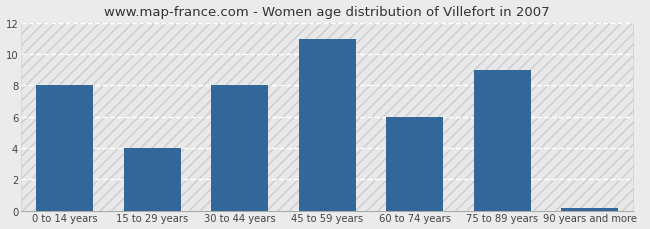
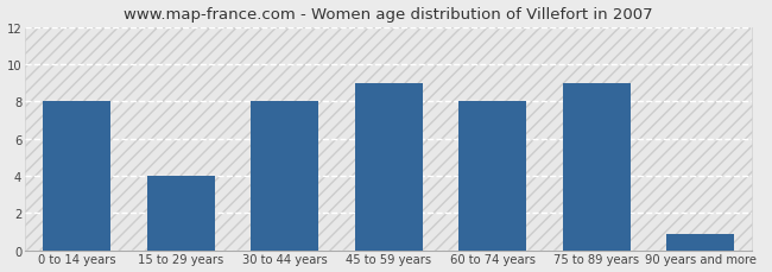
45 to 59 years: 11.0 -> 9.0
60 to 74 years: 6.0 -> 8.0
90 years and more: 0.1 -> 0.9
